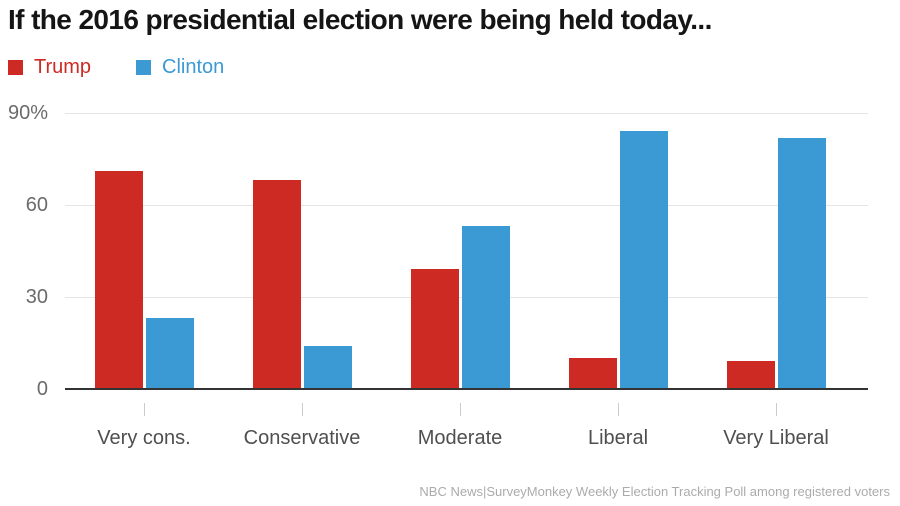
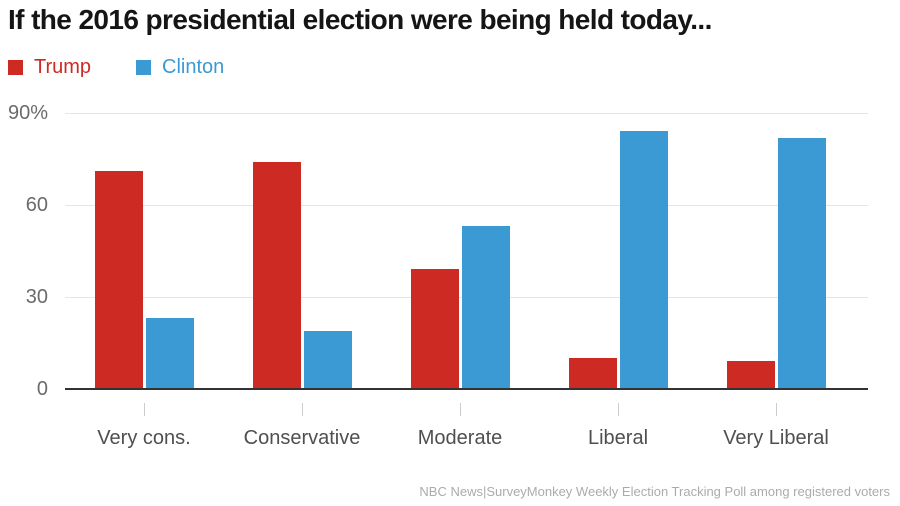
Trump/Conservative: 68% -> 74%
Clinton/Conservative: 14% -> 19%
